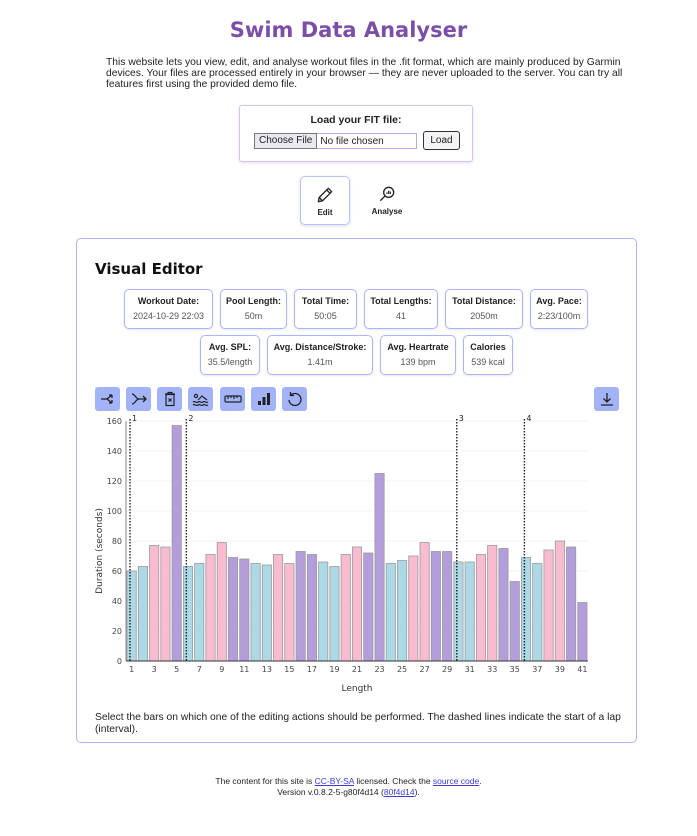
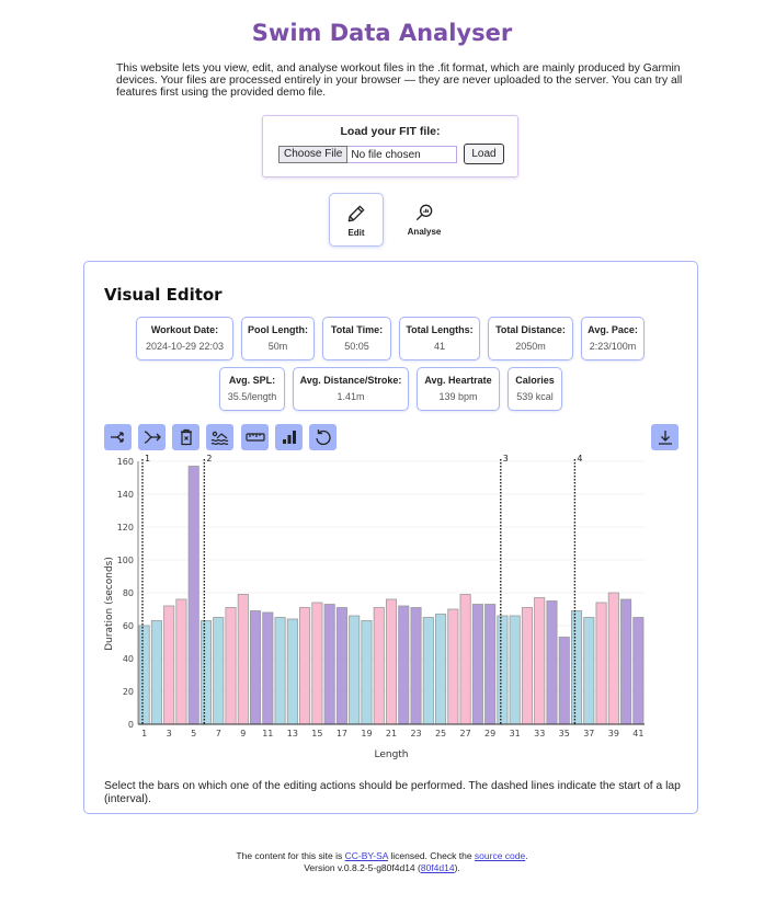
3: 77 -> 72
15: 65 -> 74
23: 125 -> 71
41: 39 -> 65
